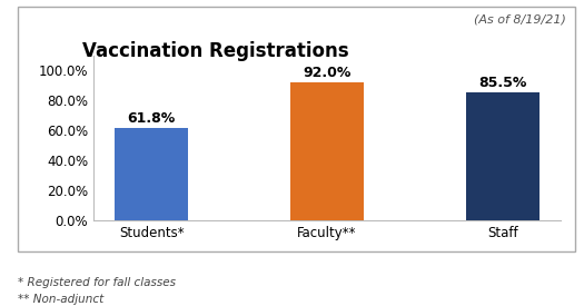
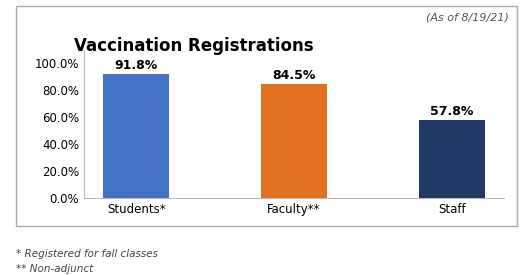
Students*: 61.8% -> 91.8%
Faculty**: 92.0% -> 84.5%
Staff: 85.5% -> 57.8%
